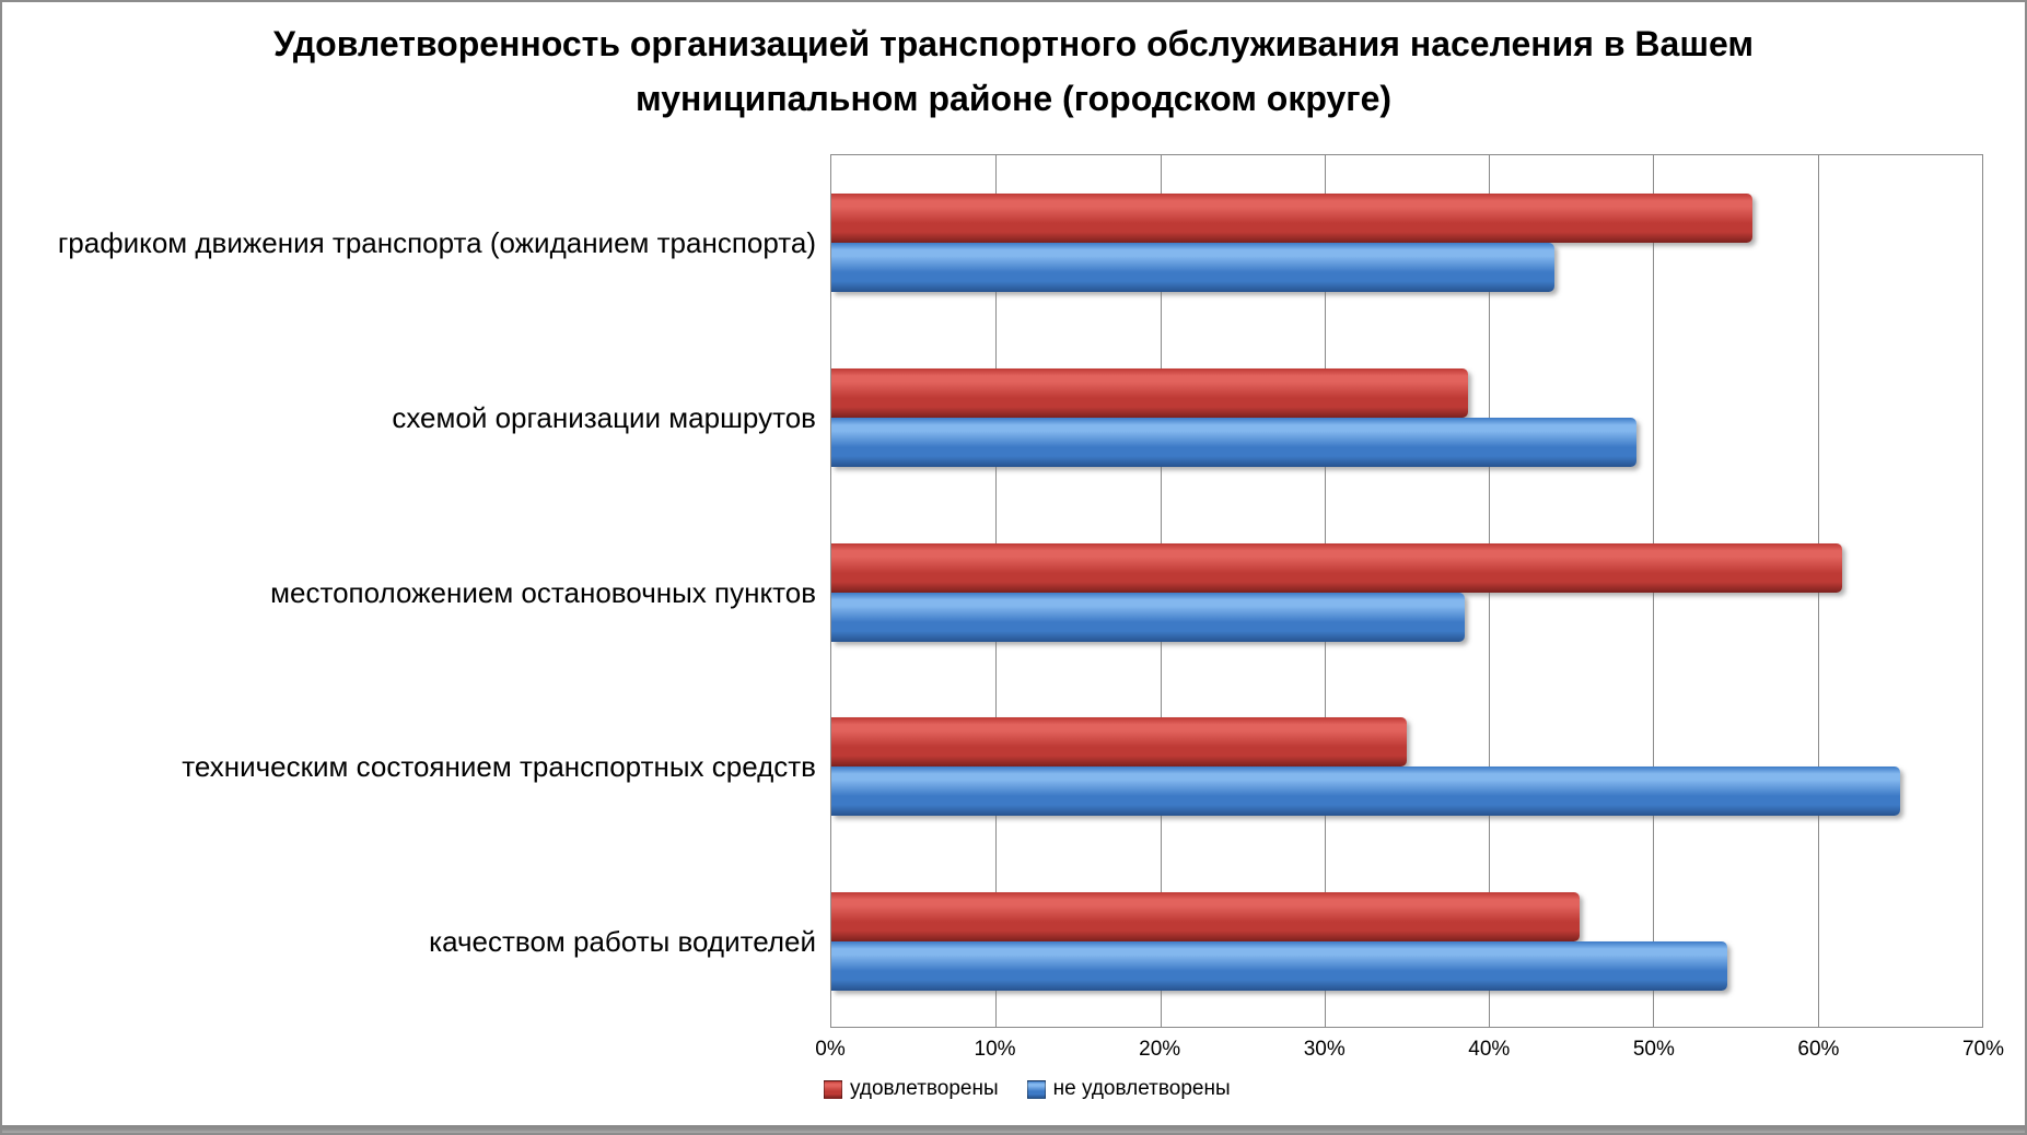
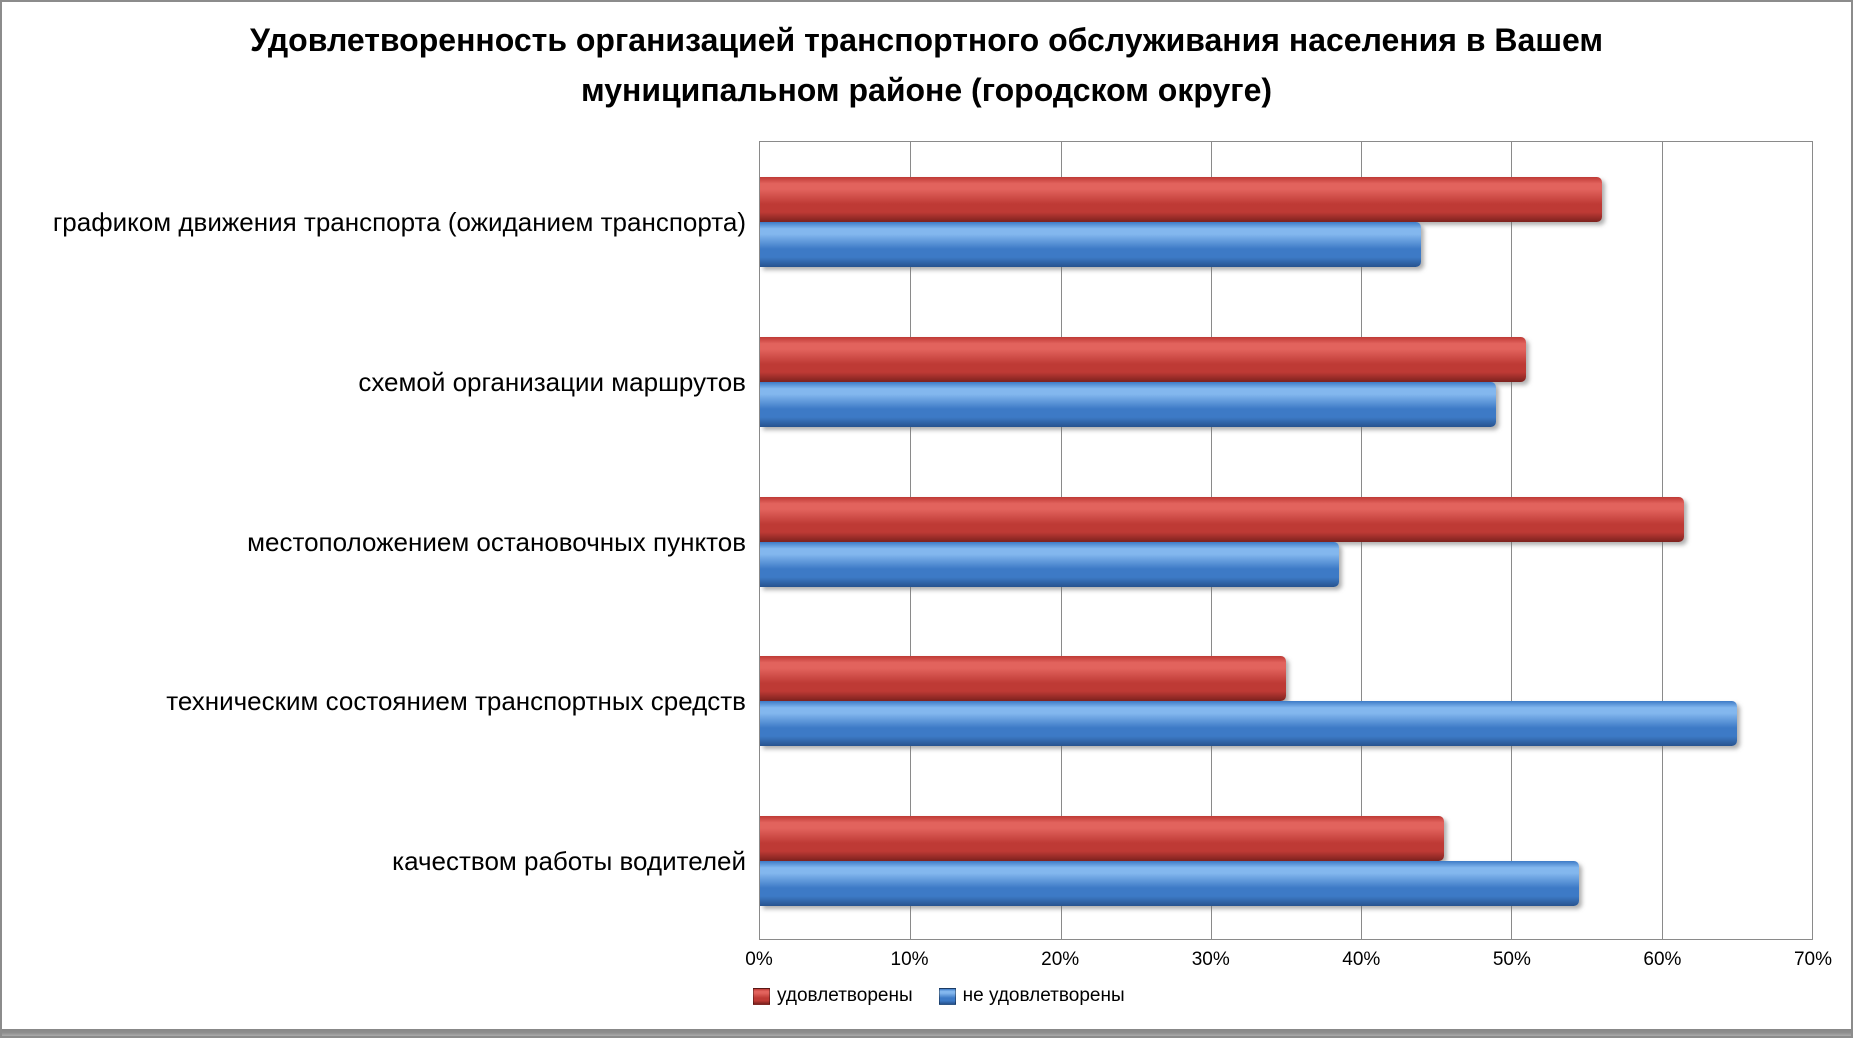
удовлетворены/схемой организации маршрутов: 38.7% -> 51.0%
